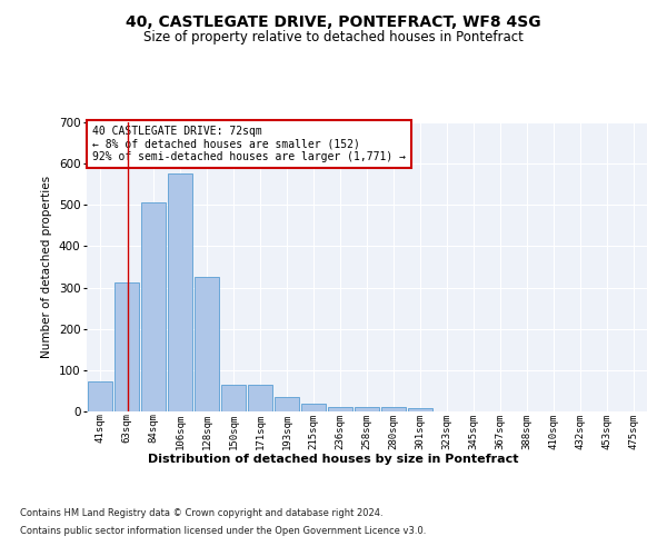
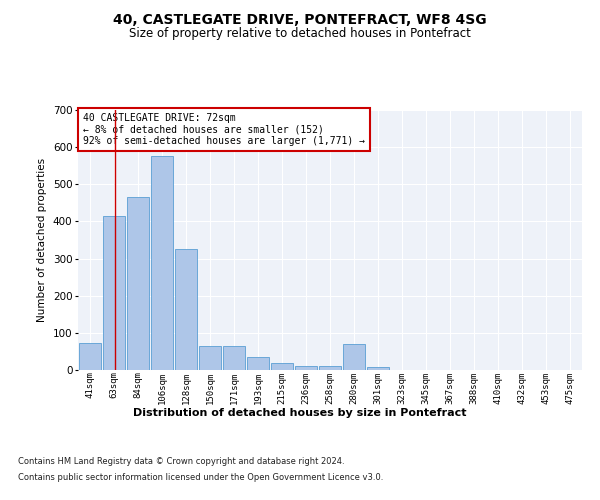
63sqm: 312 -> 415
84sqm: 505 -> 465
280sqm: 10 -> 70
